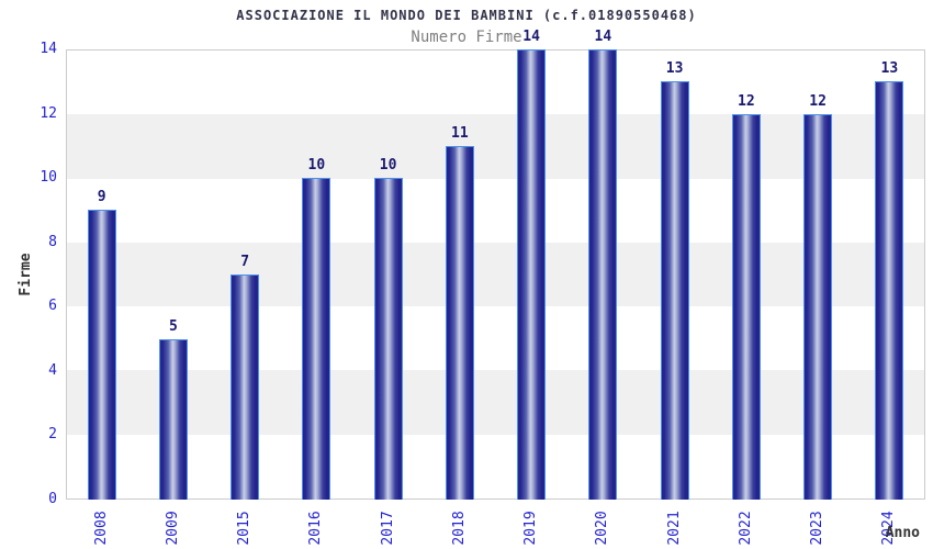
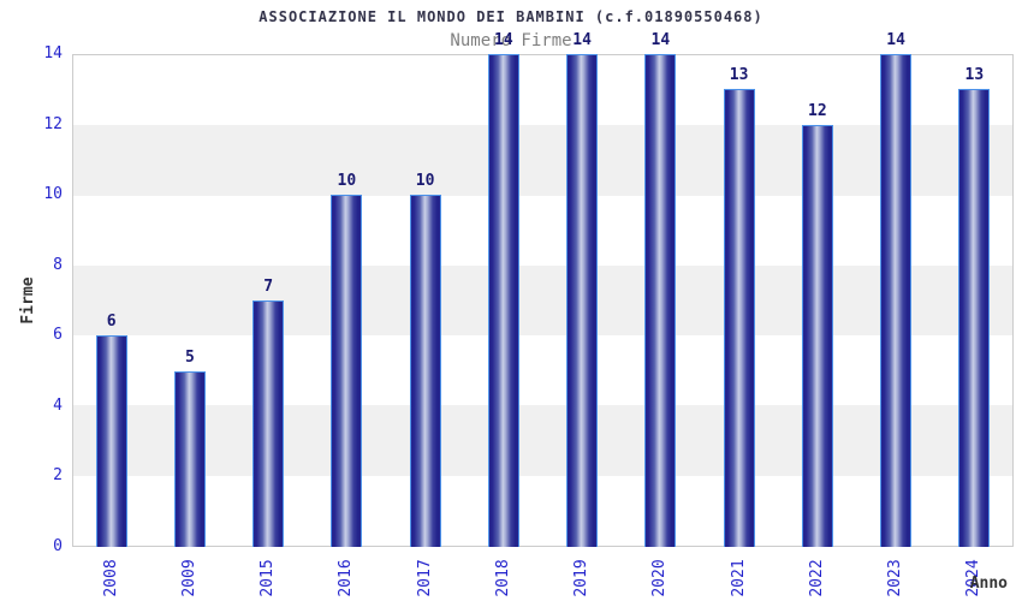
2008: 9 -> 6
2018: 11 -> 14
2023: 12 -> 14
